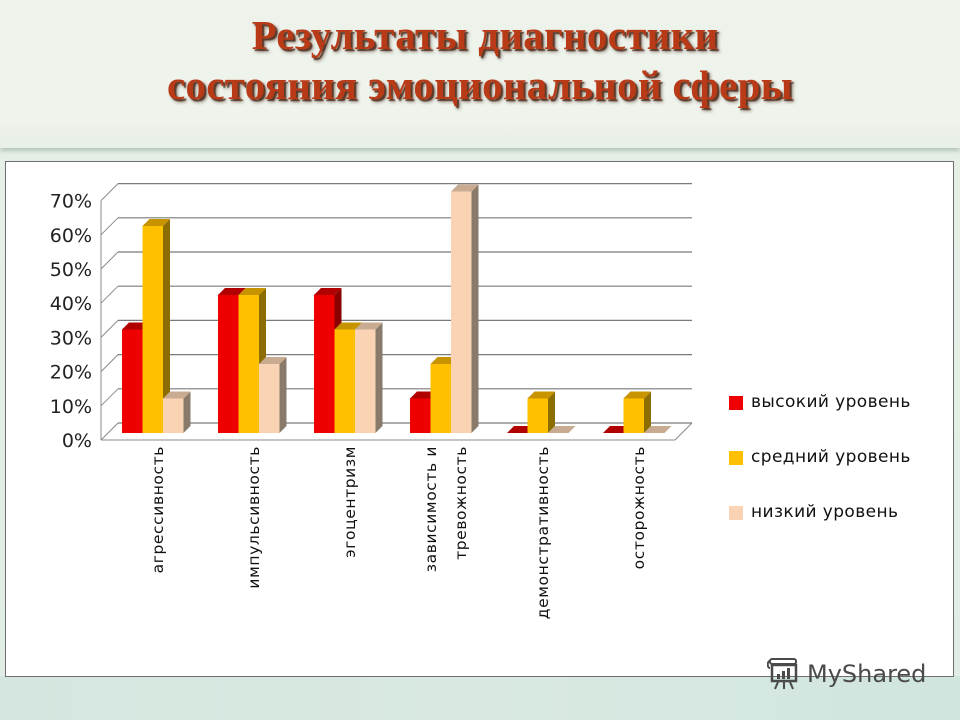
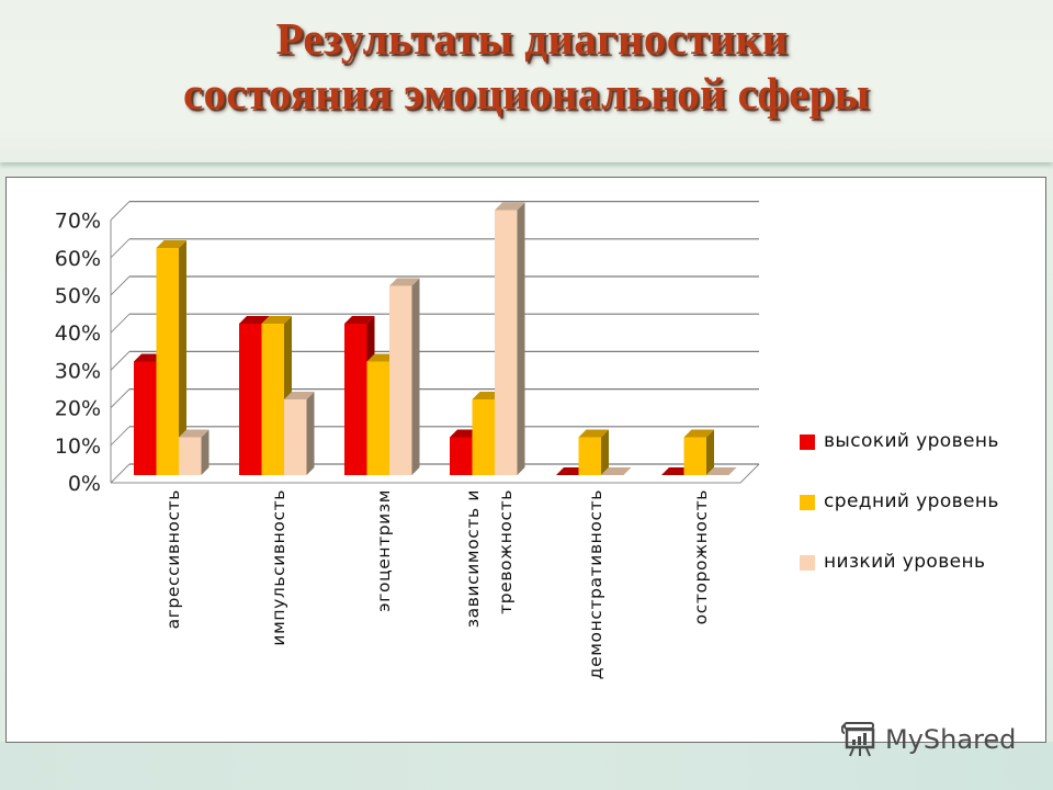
низкий уровень/эгоцентризм: 30% -> 50%
